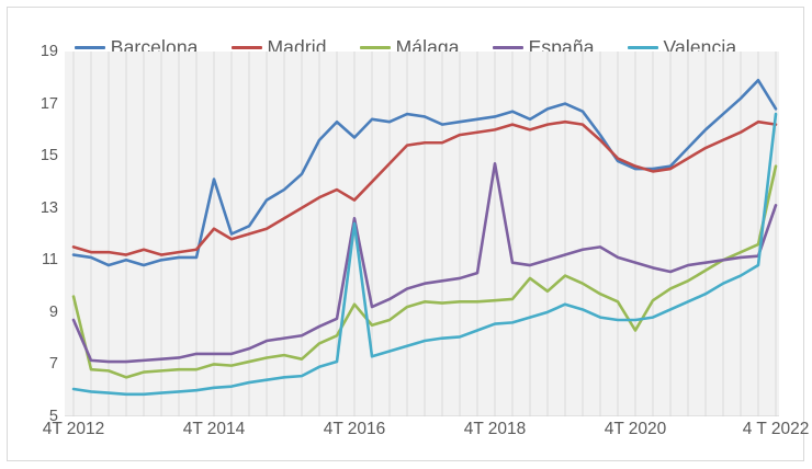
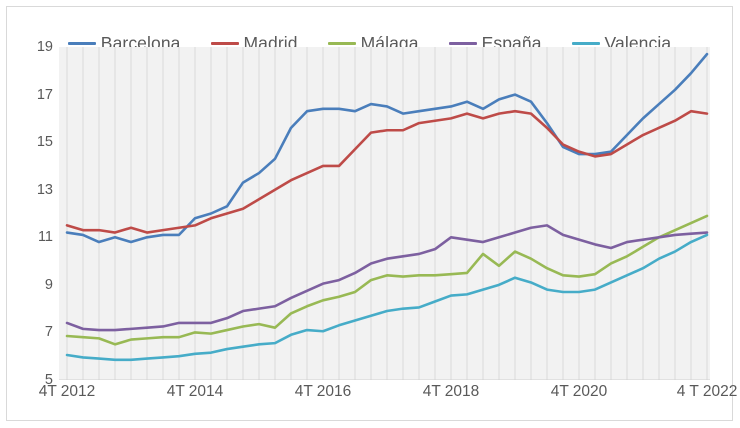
Málaga/4T 2012: 9.6 -> 6.8
España/4T 2012: 8.7 -> 7.4
Barcelona/4T 2014: 14.1 -> 11.8
Madrid/4T 2014: 12.2 -> 11.5
Barcelona/4T 2016: 15.7 -> 16.4
Madrid/4T 2016: 13.3 -> 14.0
Málaga/4T 2016: 9.3 -> 8.3
España/4T 2016: 12.6 -> 9.1
Valencia/4T 2016: 12.4 -> 7.0
España/4T 2018: 14.7 -> 11.0
Málaga/4T 2020: 8.3 -> 9.3
Barcelona/4T 2022: 16.8 -> 18.7
Málaga/4T 2022: 14.6 -> 11.9
España/4T 2022: 13.1 -> 11.2
Valencia/4T 2022: 16.6 -> 11.1
